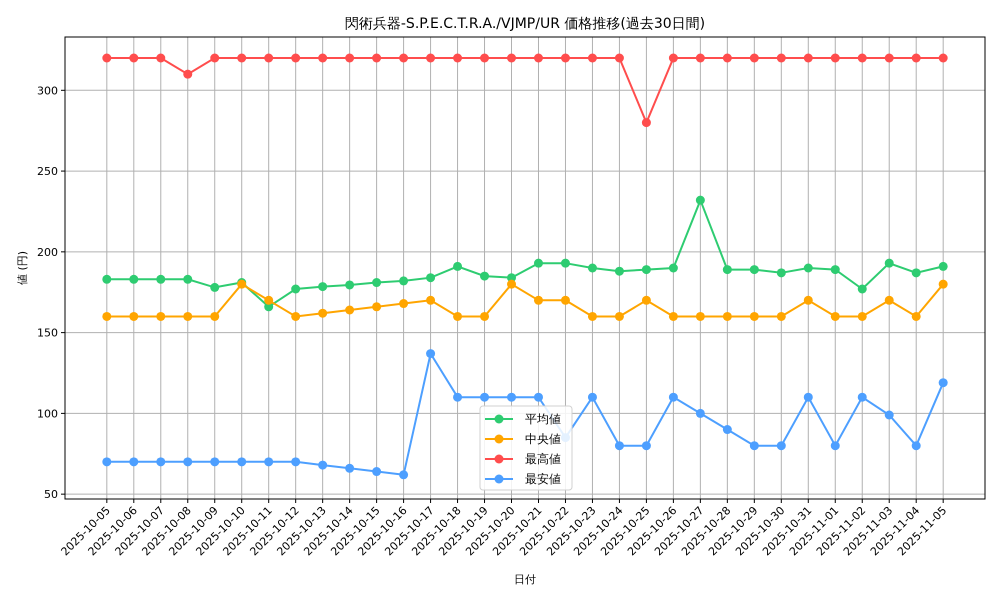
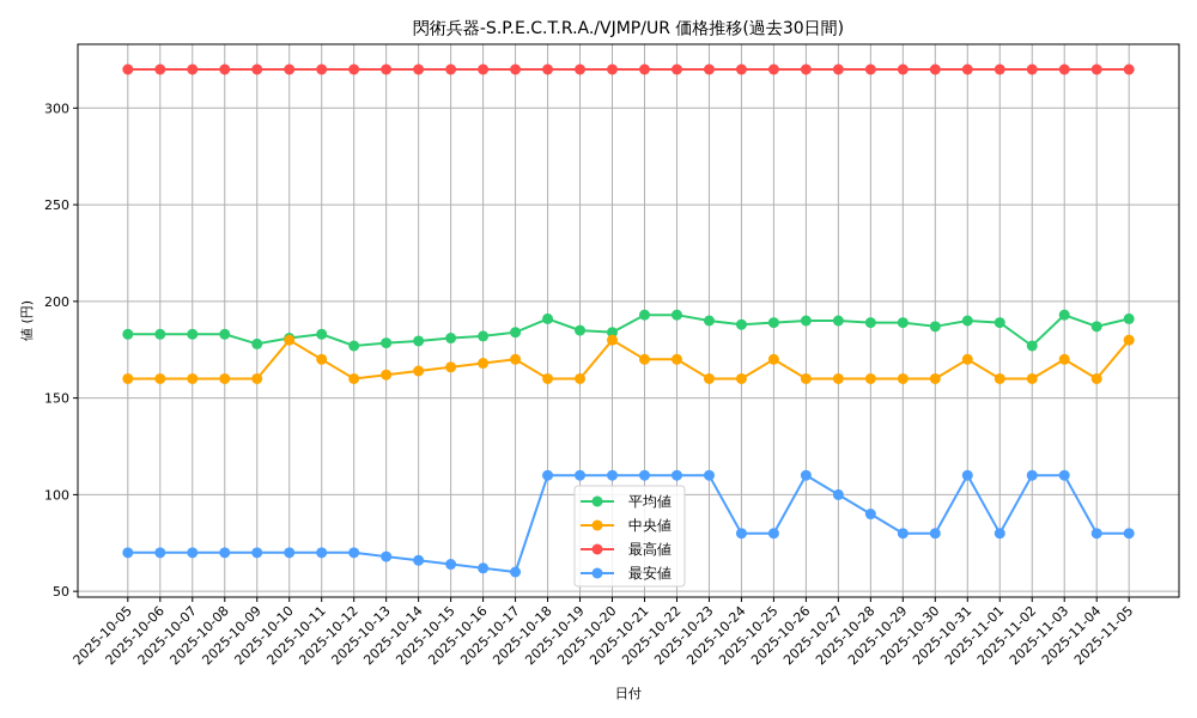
最高値/2025-10-08: 310 -> 320
平均値/2025-10-11: 166 -> 183
最安値/2025-10-17: 137 -> 60
最安値/2025-10-22: 85 -> 110
最高値/2025-10-25: 280 -> 320
平均値/2025-10-27: 232 -> 190
最安値/2025-11-03: 99 -> 110
最安値/2025-11-05: 119 -> 80
